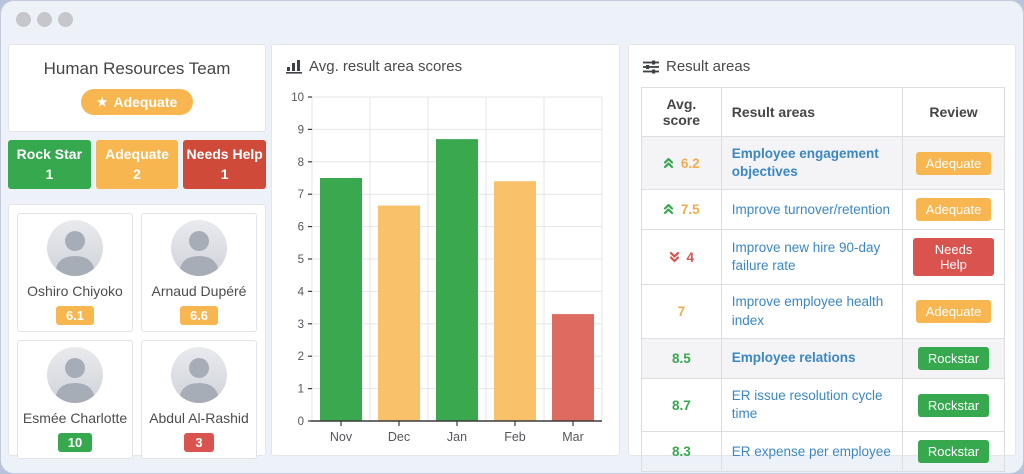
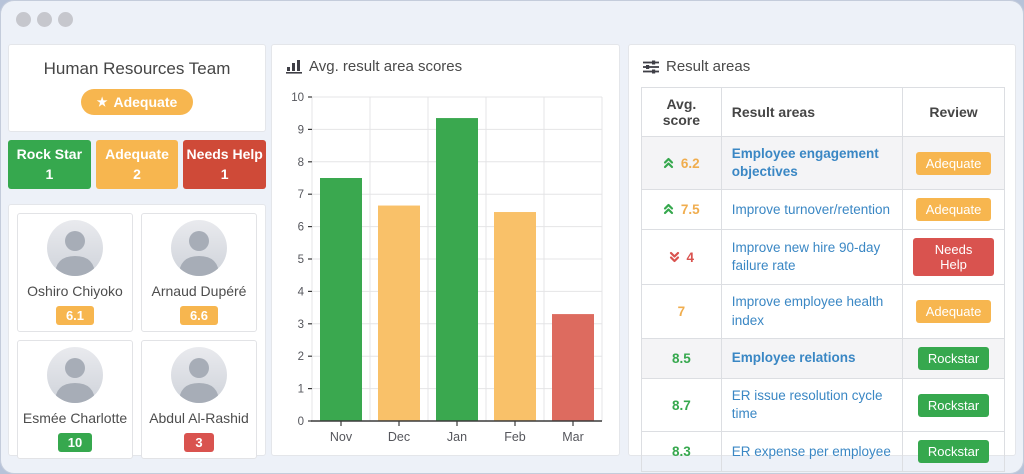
Jan: 8.7 -> 9.3
Feb: 7.4 -> 6.5
